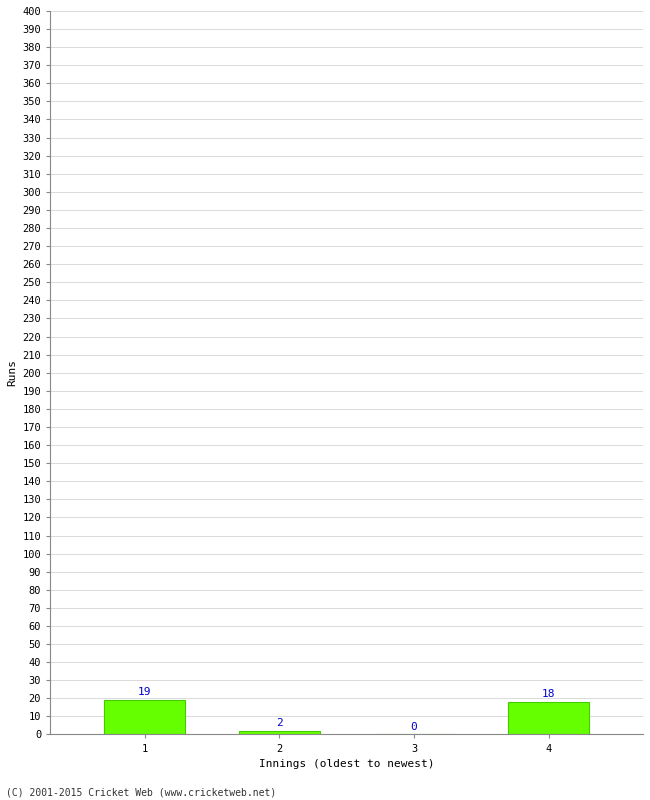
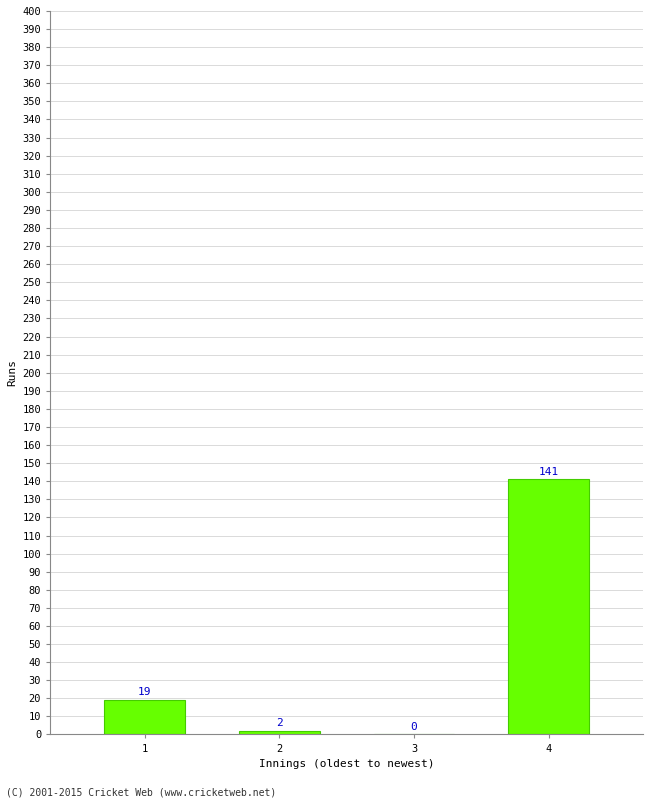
4: 18 -> 141
